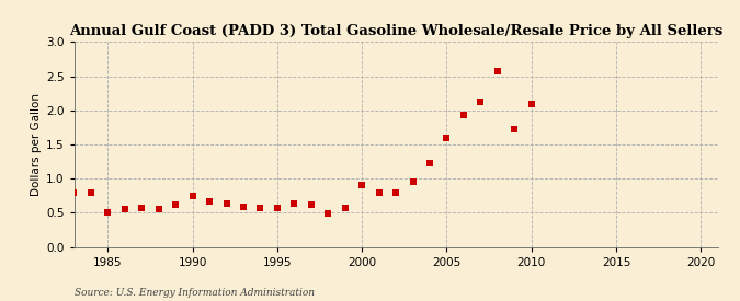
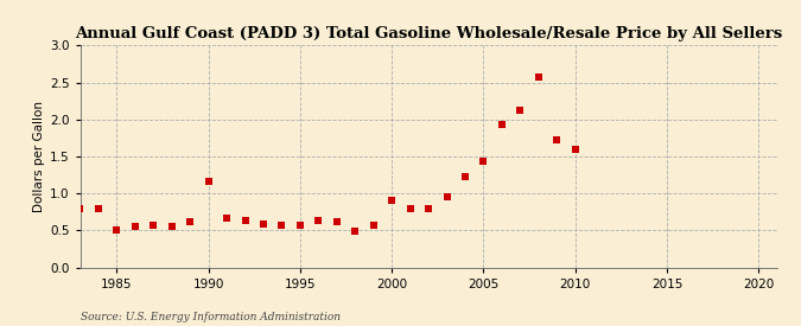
1990: 0.75 -> 1.16
2005: 1.60 -> 1.44
2010: 2.10 -> 1.60
